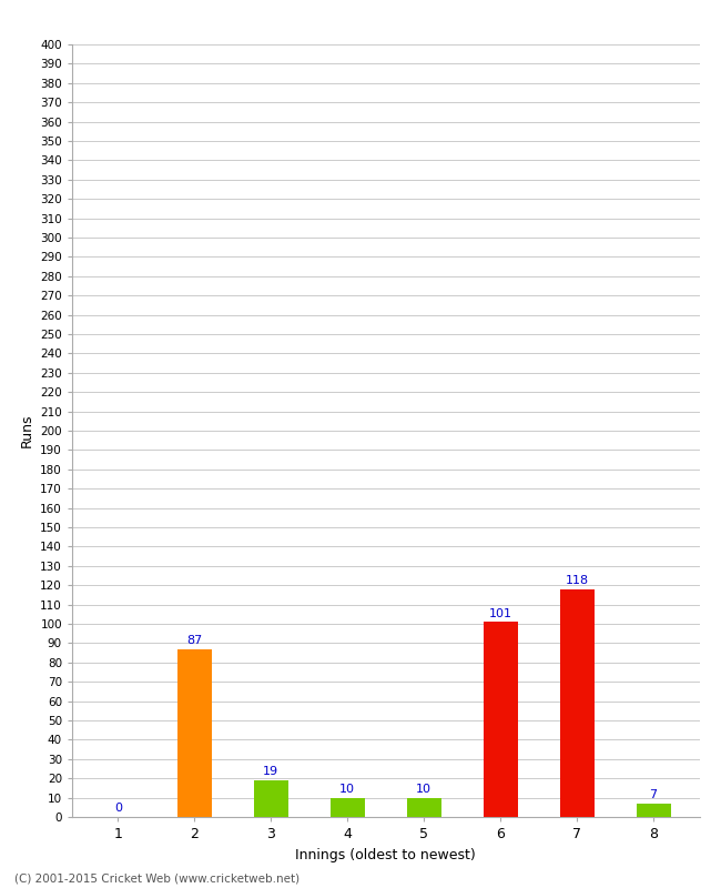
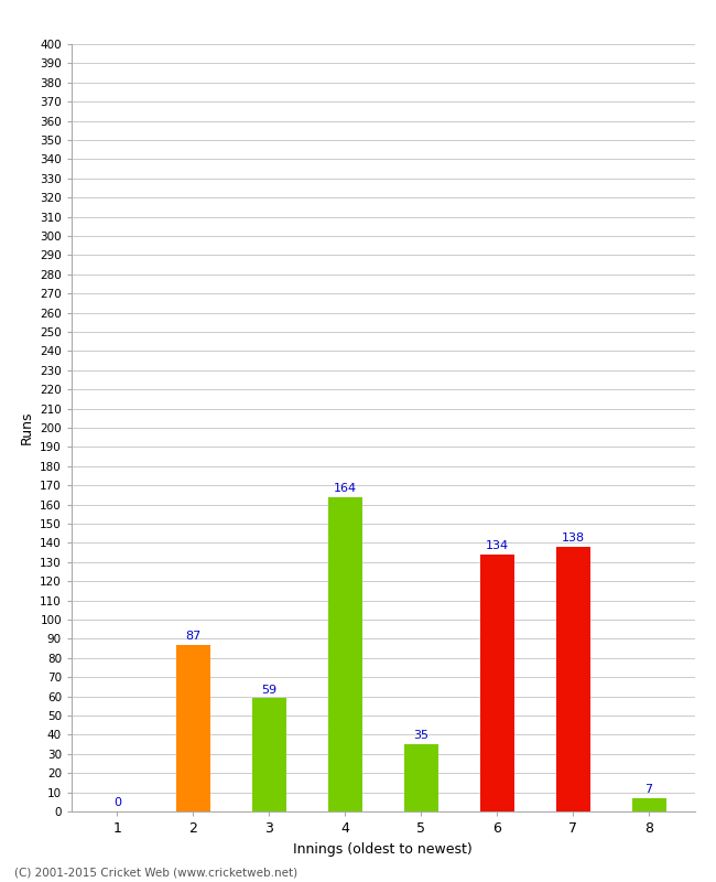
3: 19 -> 59
4: 10 -> 164
5: 10 -> 35
6: 101 -> 134
7: 118 -> 138
